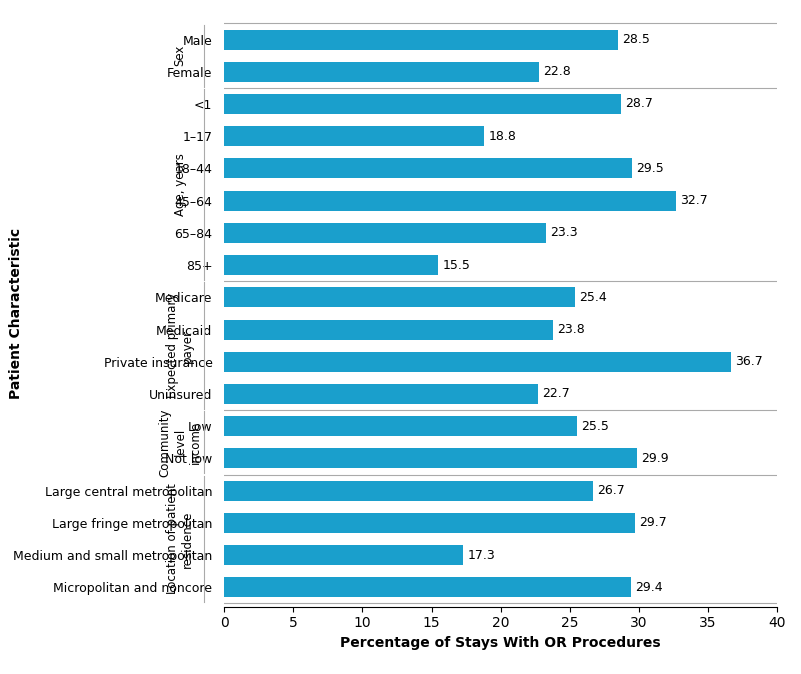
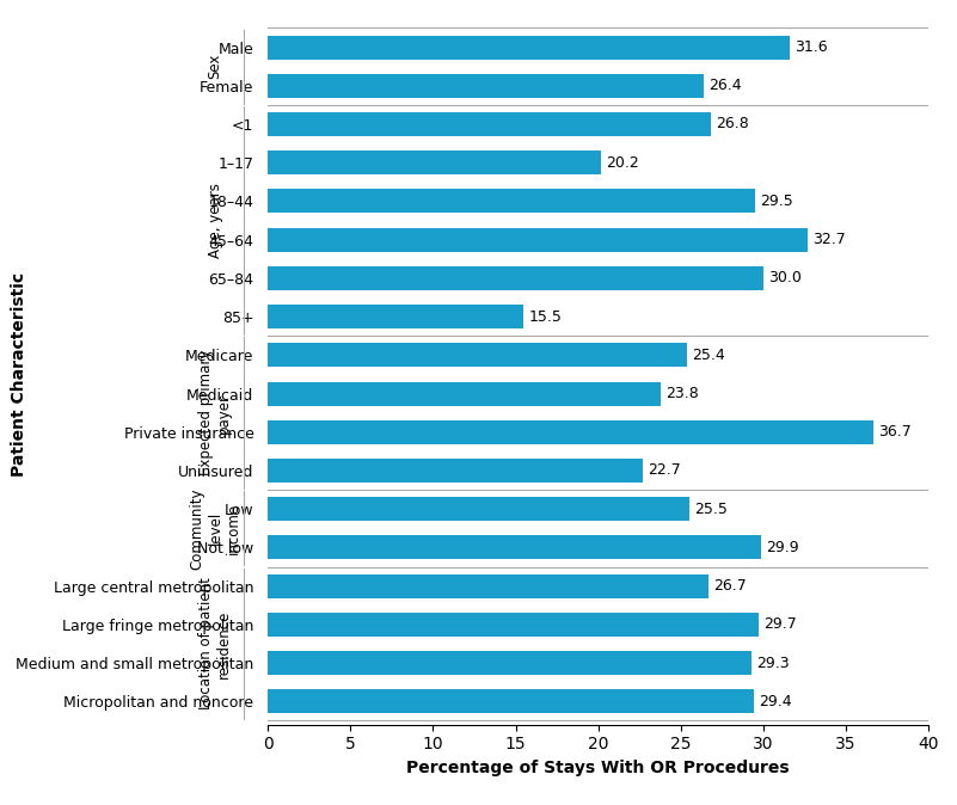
Male: 28.5 -> 31.6
Female: 22.8 -> 26.4
<1: 28.7 -> 26.8
1–17: 18.8 -> 20.2
65–84: 23.3 -> 30.0
Medium and small metropolitan: 17.3 -> 29.3
